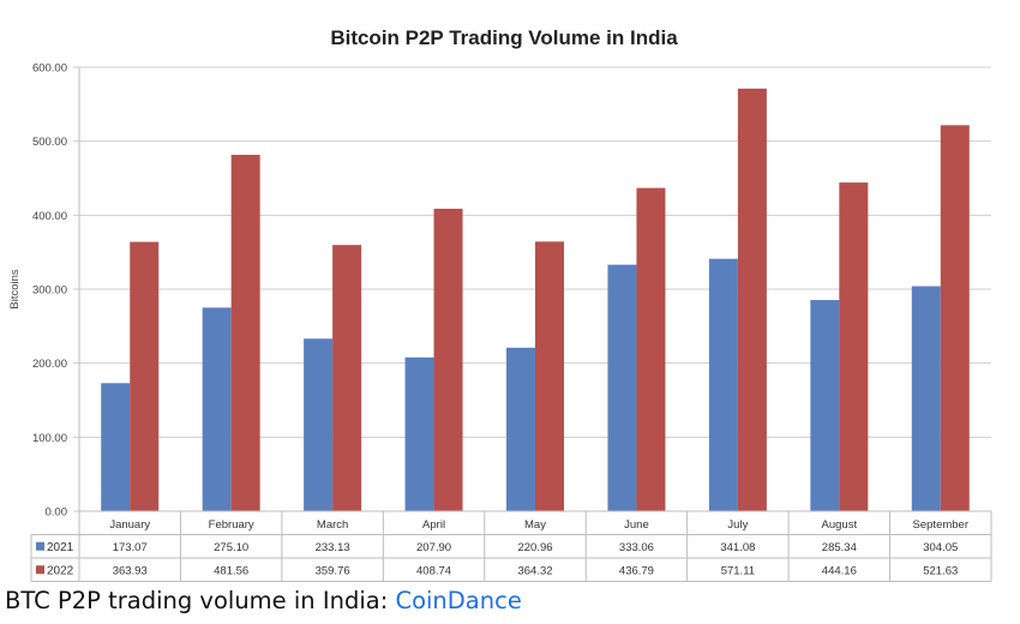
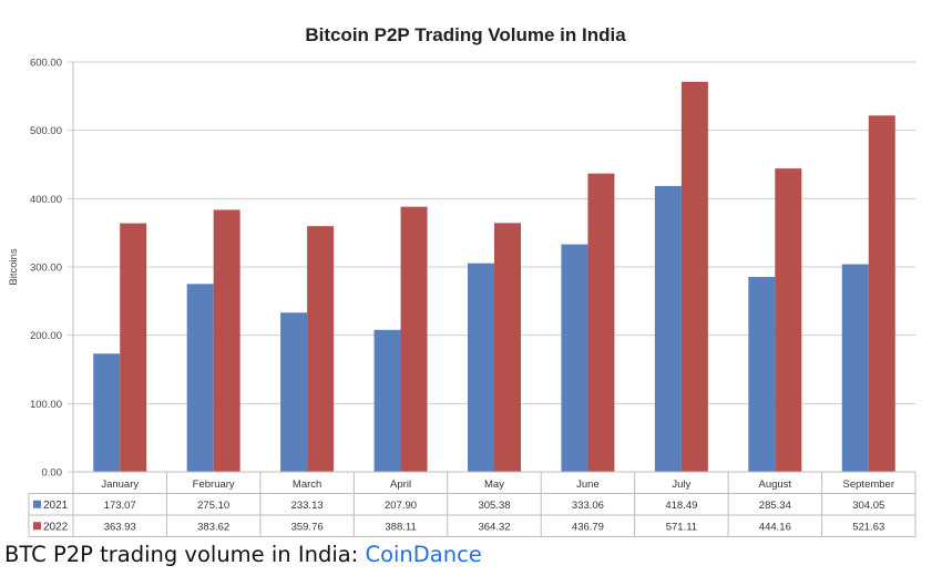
2022/February: 481.56 -> 383.62
2022/April: 408.74 -> 388.11
2021/May: 220.96 -> 305.38
2021/July: 341.08 -> 418.49
